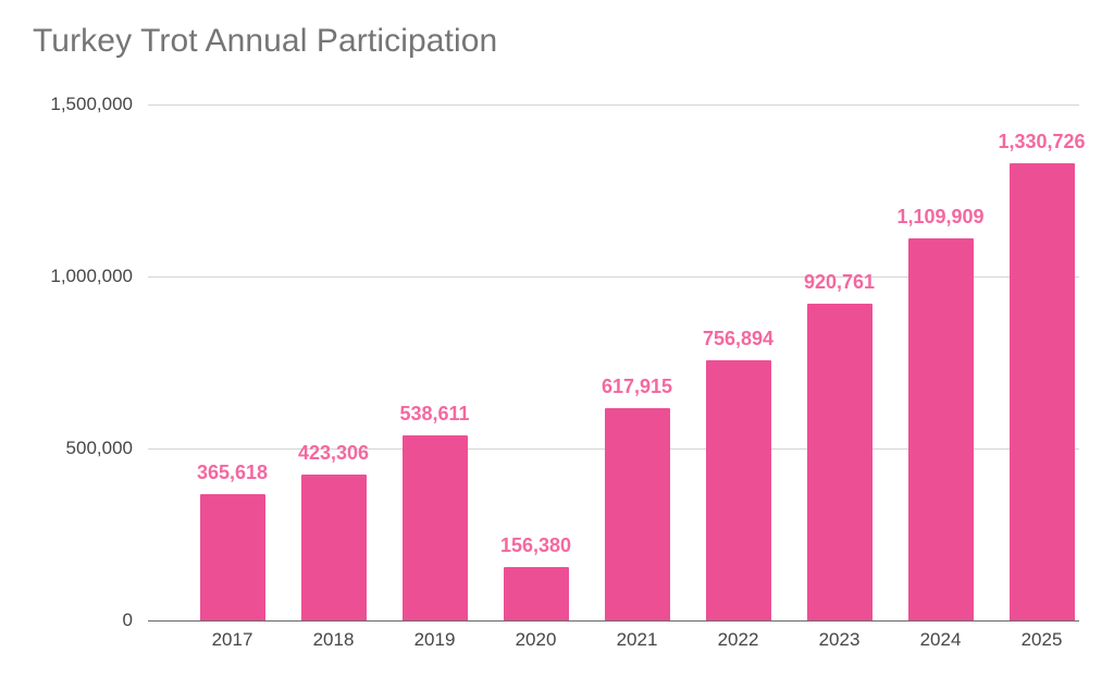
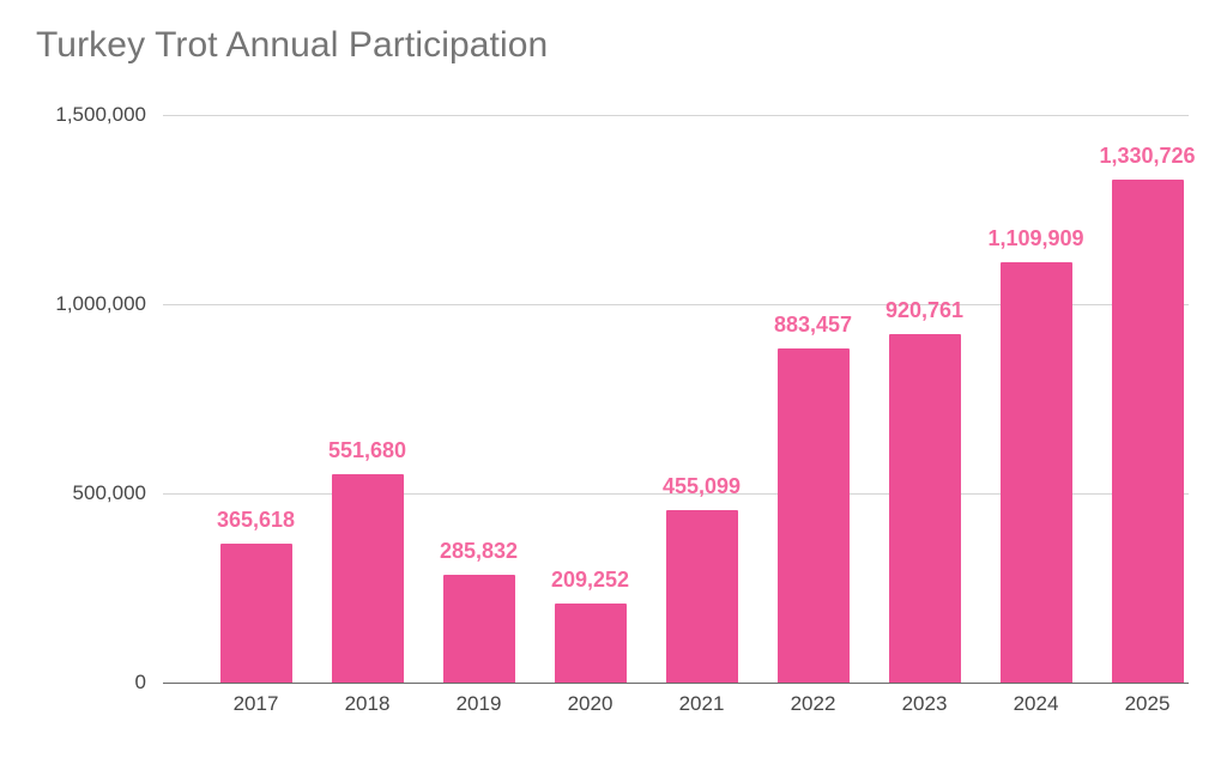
2018: 423,306 -> 551,680
2019: 538,611 -> 285,832
2020: 156,380 -> 209,252
2021: 617,915 -> 455,099
2022: 756,894 -> 883,457
